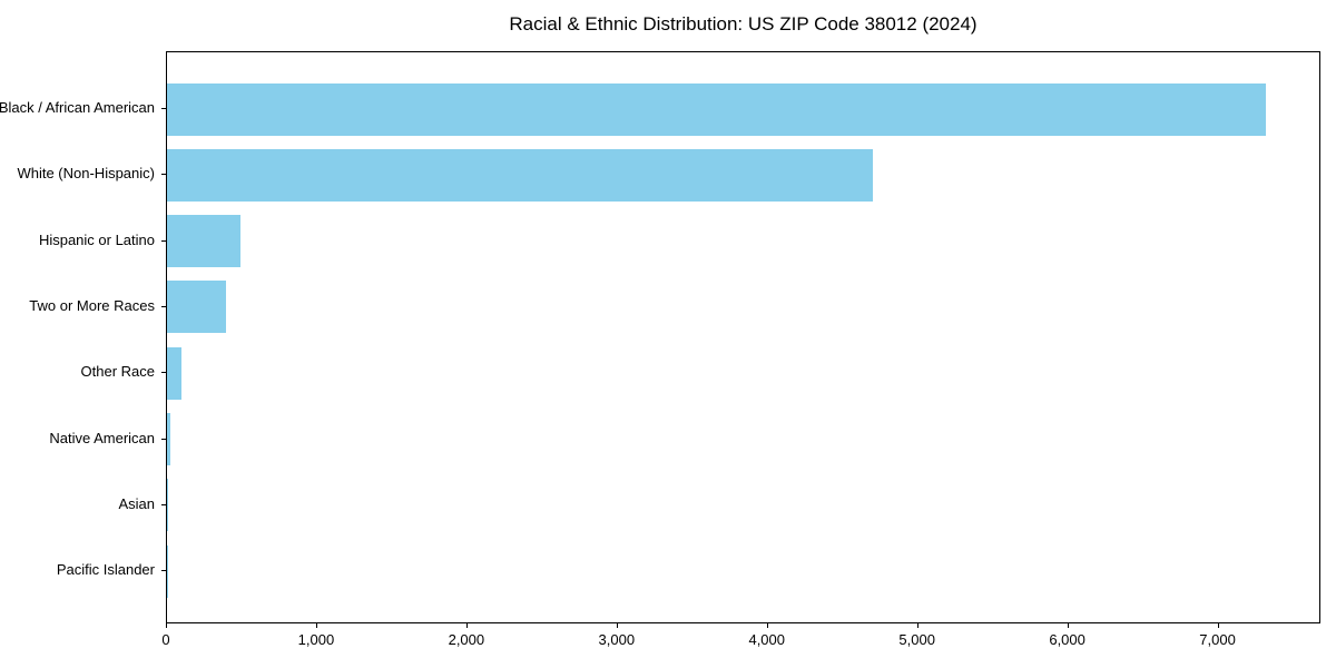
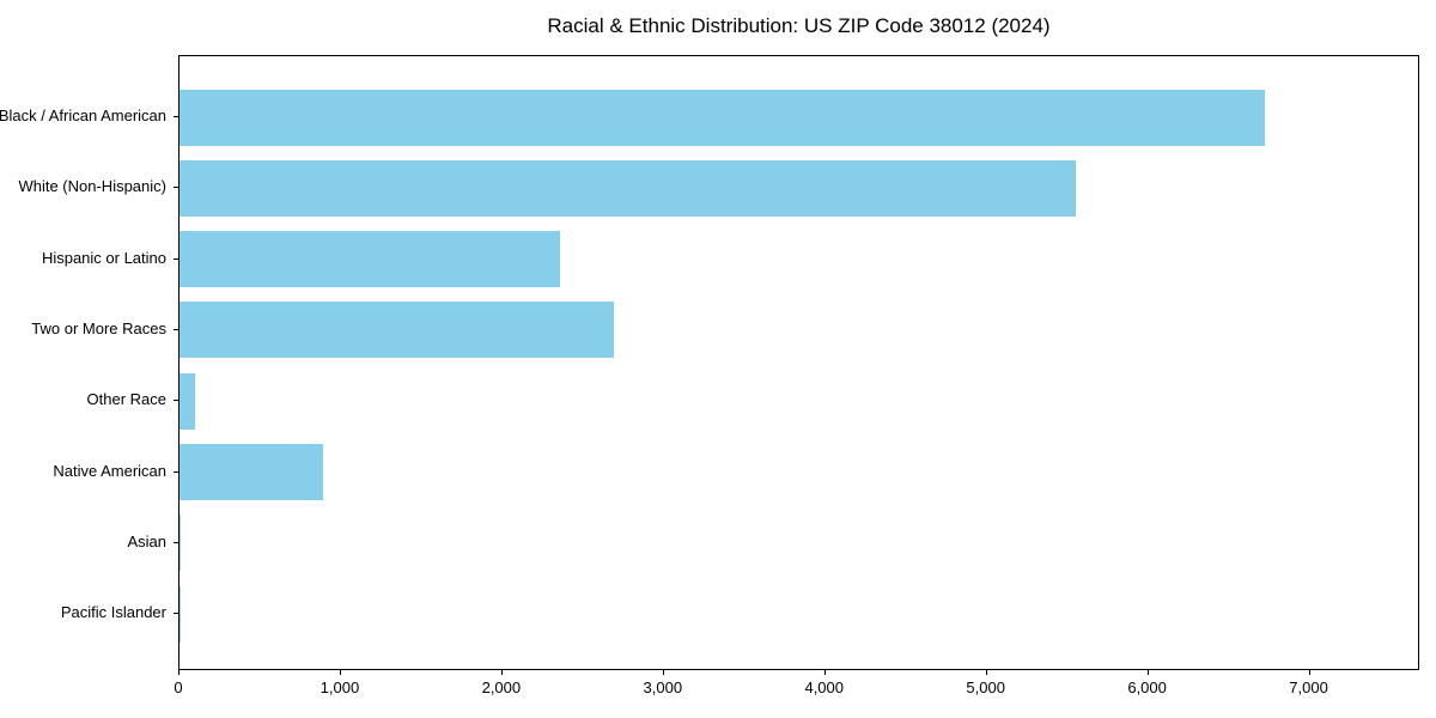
Black / African American: 7320 -> 6720
White (Non-Hispanic): 4700 -> 5550
Hispanic or Latino: 490 -> 2360
Two or More Races: 390 -> 2690
Native American: 20 -> 890
